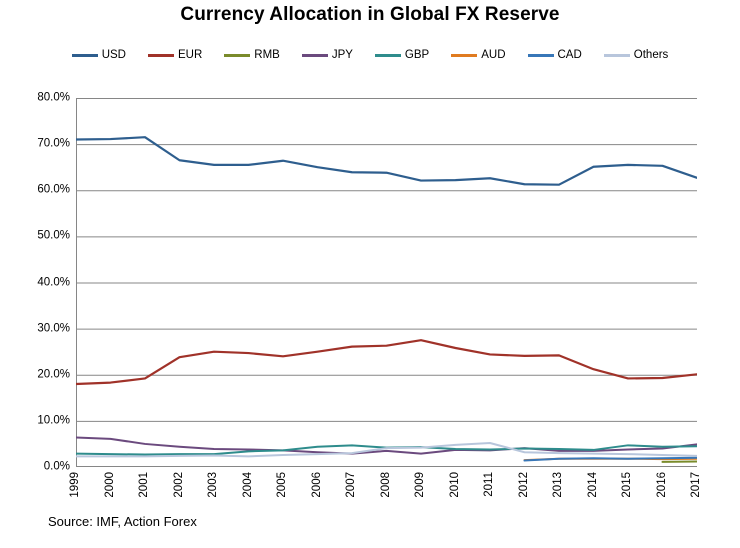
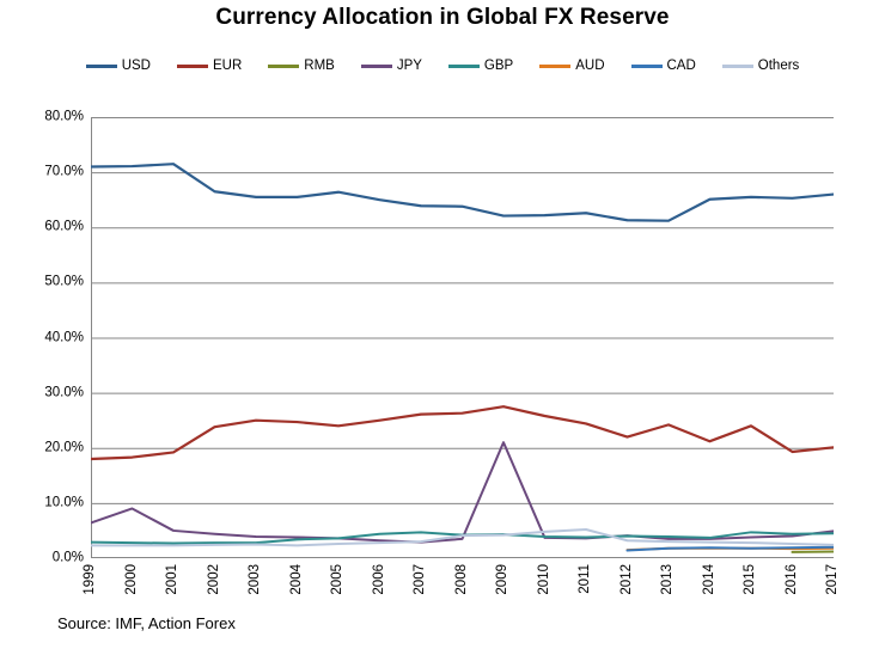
JPY/2000: 6% -> 9%
JPY/2009: 3% -> 21%
EUR/2012: 24% -> 22%
EUR/2015: 19% -> 24%
USD/2017: 63% -> 66%
